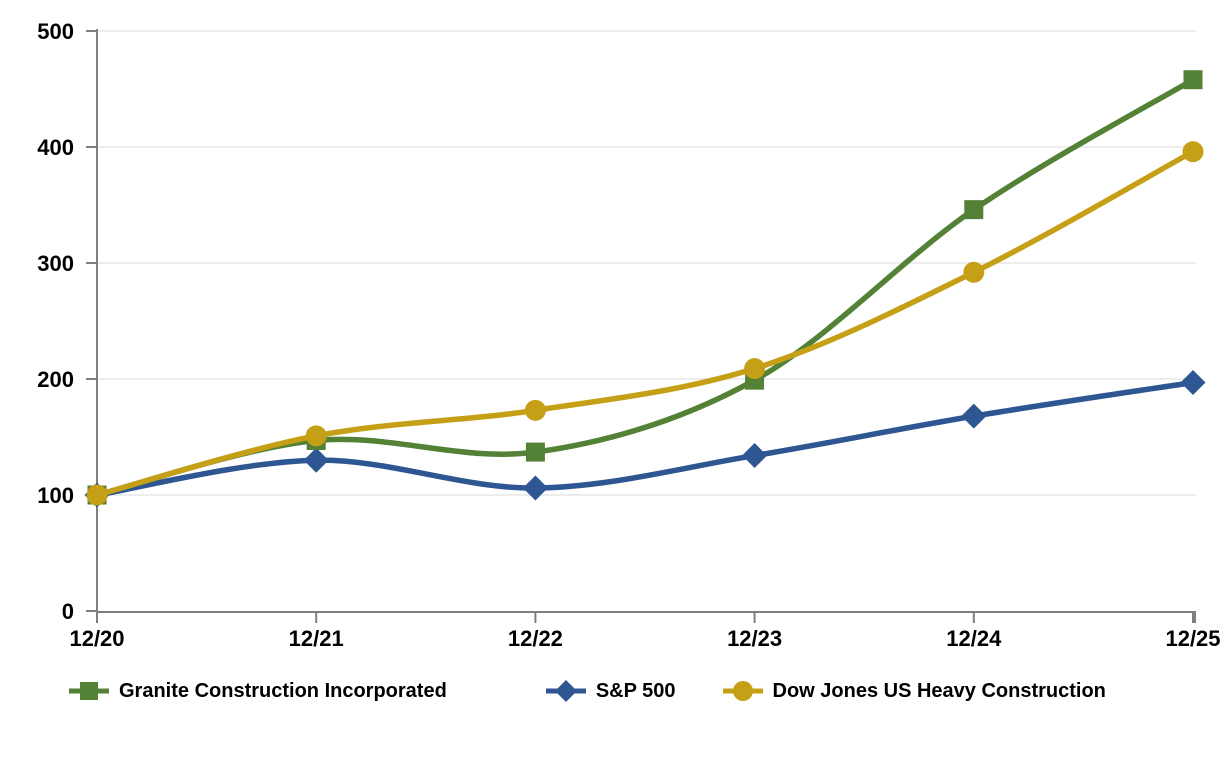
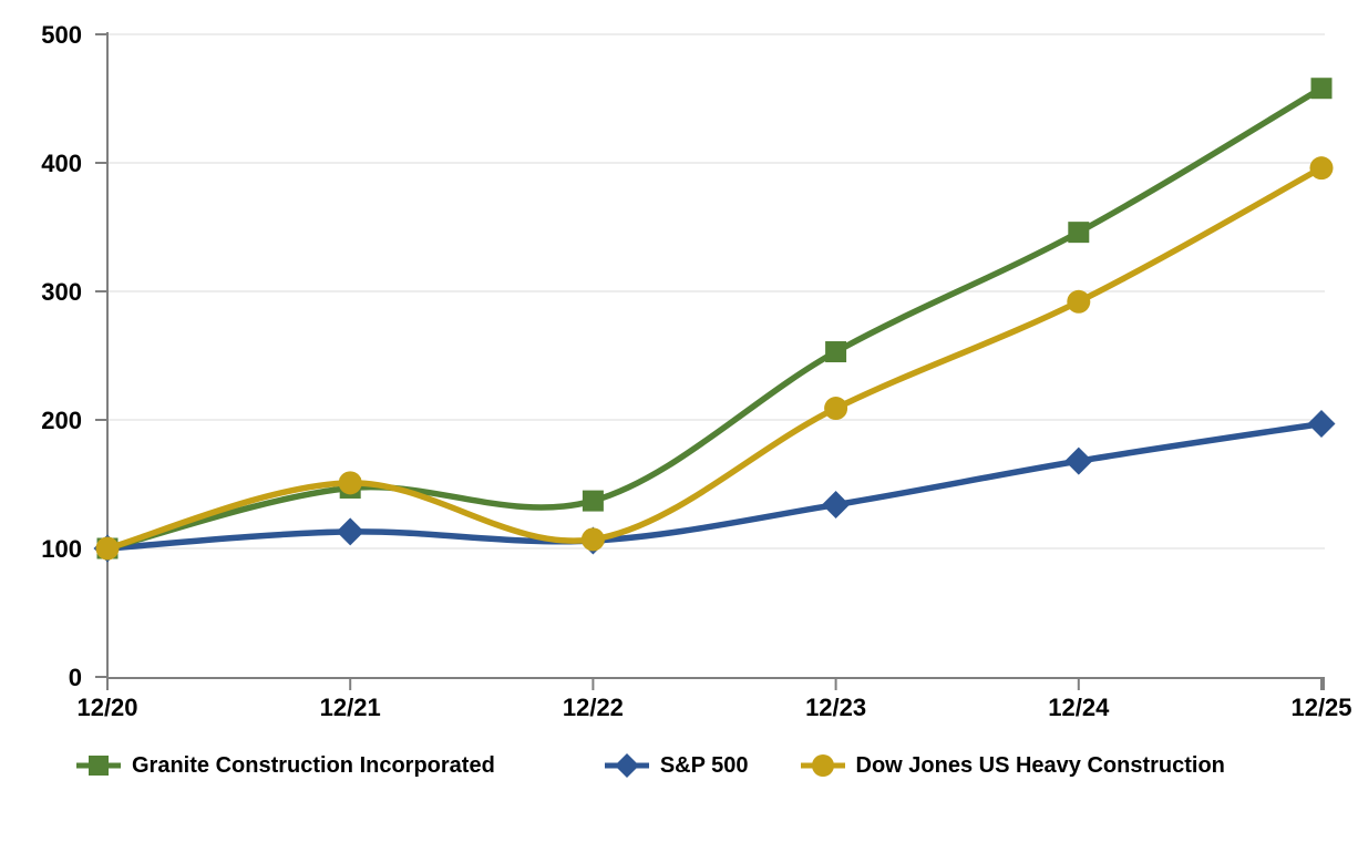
S&P 500/12/21: 130 -> 113
Dow Jones US Heavy Construction/12/22: 173 -> 107
Granite Construction Incorporated/12/23: 199 -> 253
